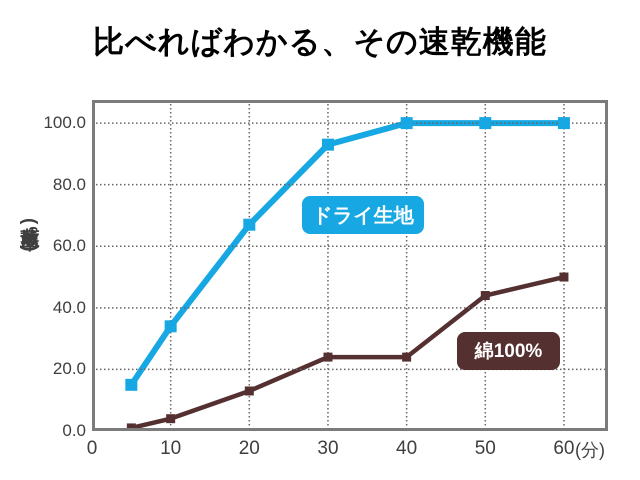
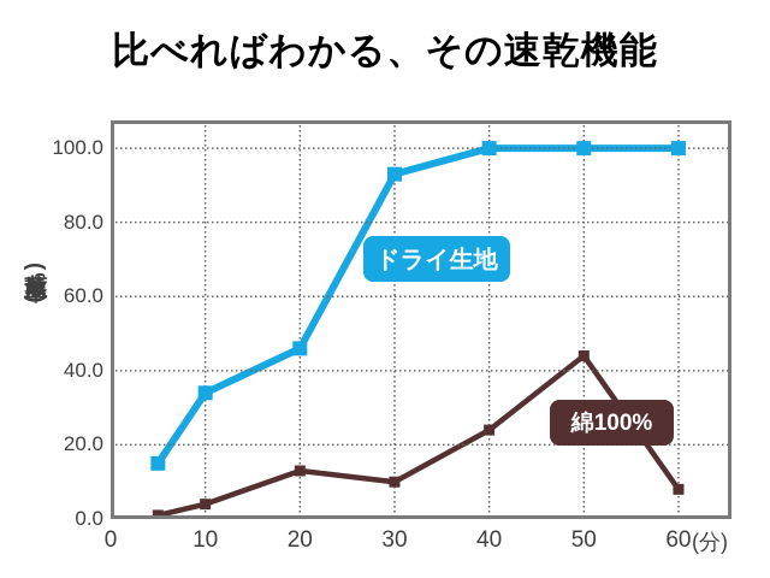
ドライ生地/20: 67 -> 46
綿100%/30: 24 -> 10
綿100%/60: 50 -> 8
